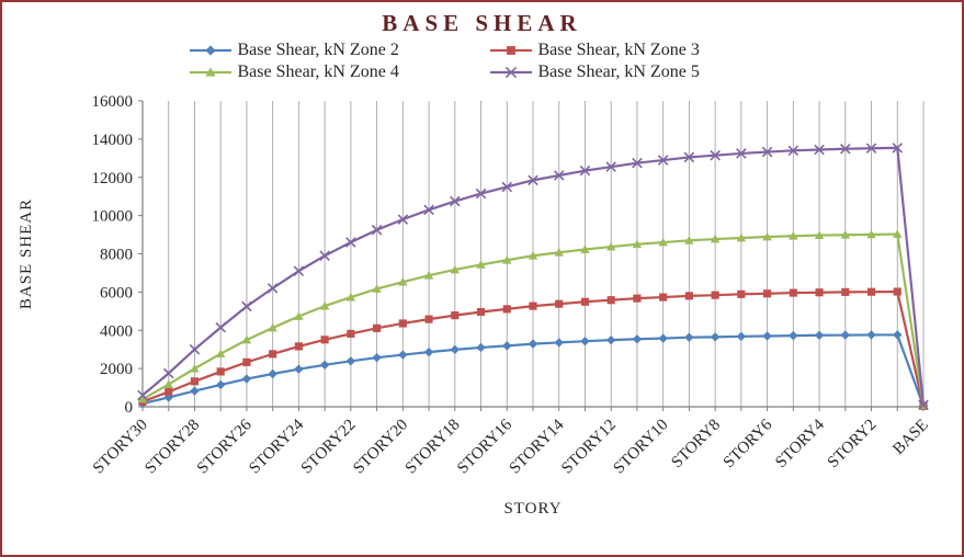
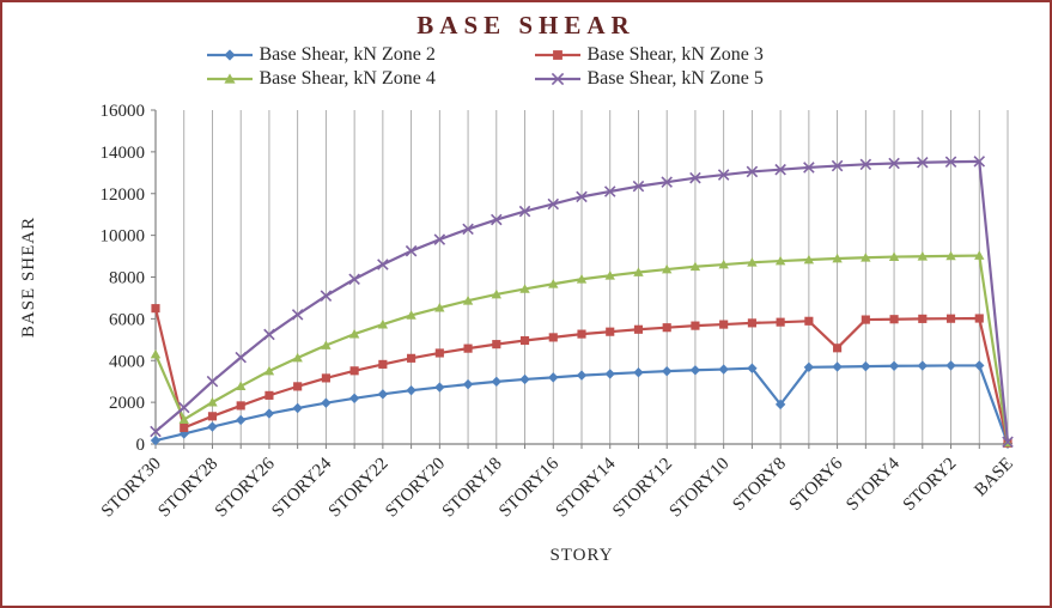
Base Shear, kN Zone 3/STORY30: 300 -> 6500
Base Shear, kN Zone 4/STORY30: 400 -> 4300
Base Shear, kN Zone 2/STORY8: 3600 -> 1900
Base Shear, kN Zone 3/STORY6: 5900 -> 4600
